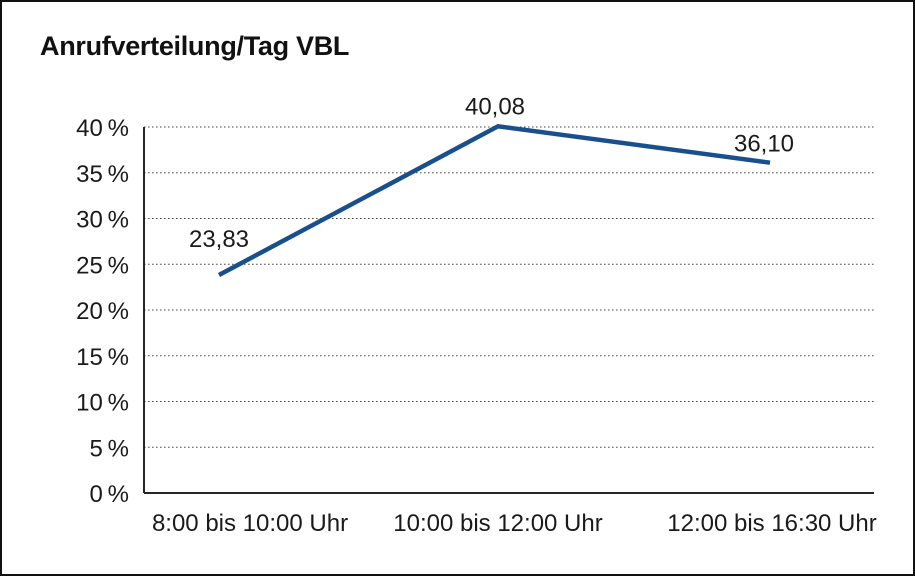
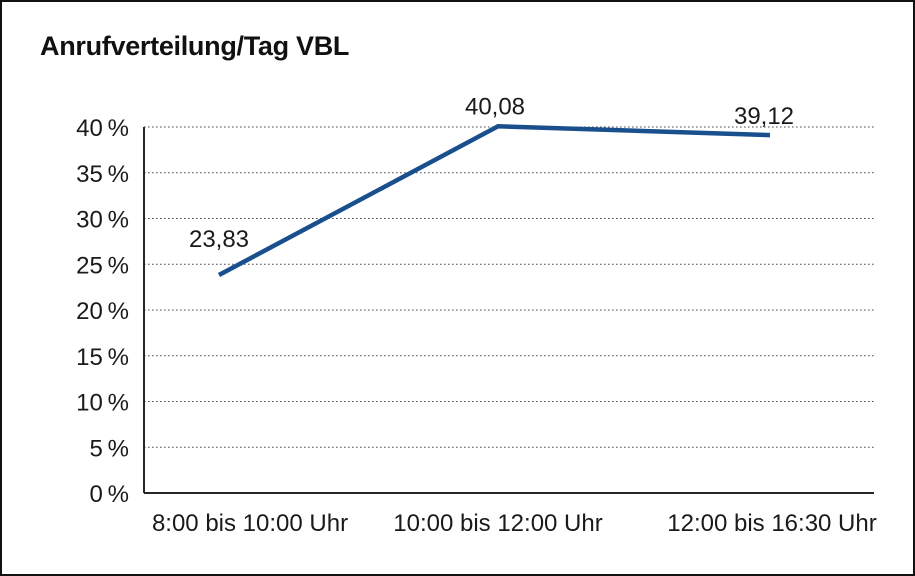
12:00 bis 16:30 Uhr: 36,10 -> 39,12
